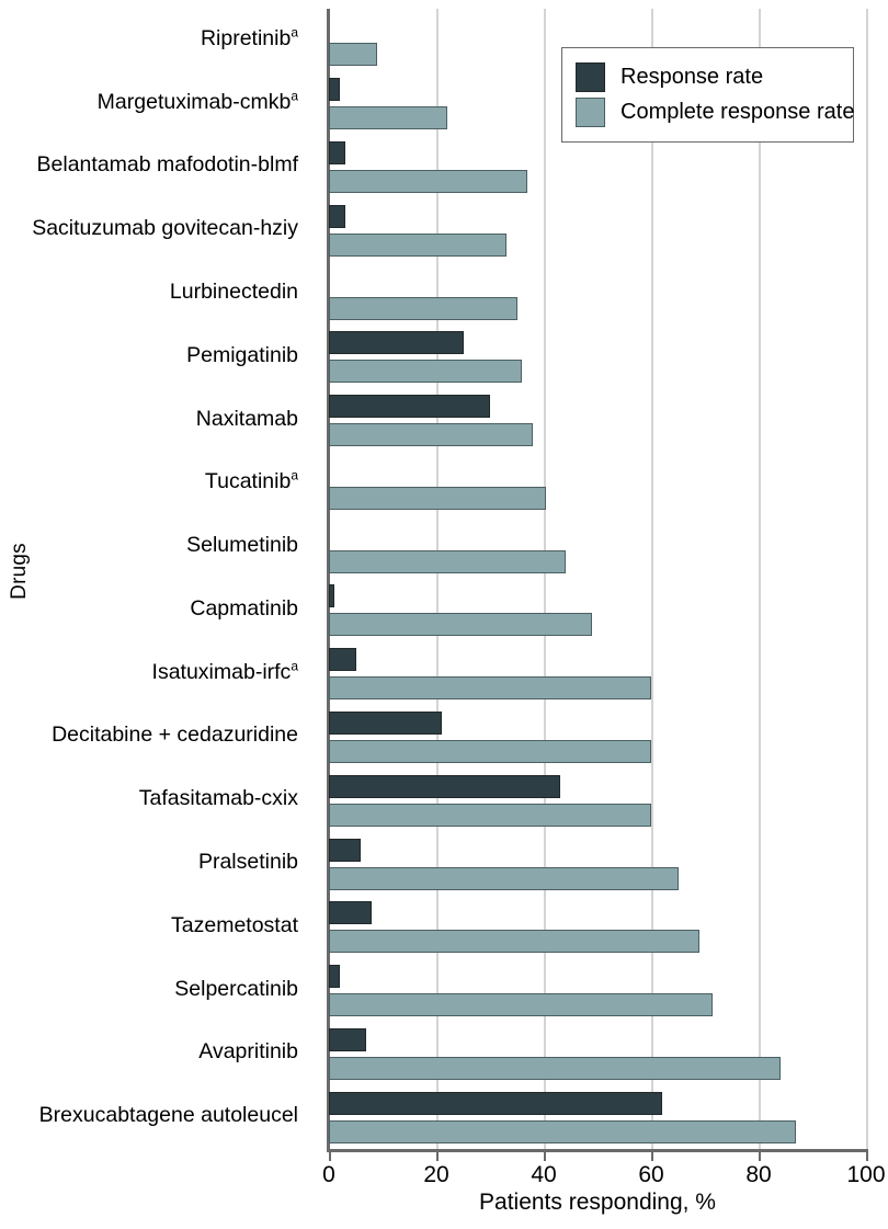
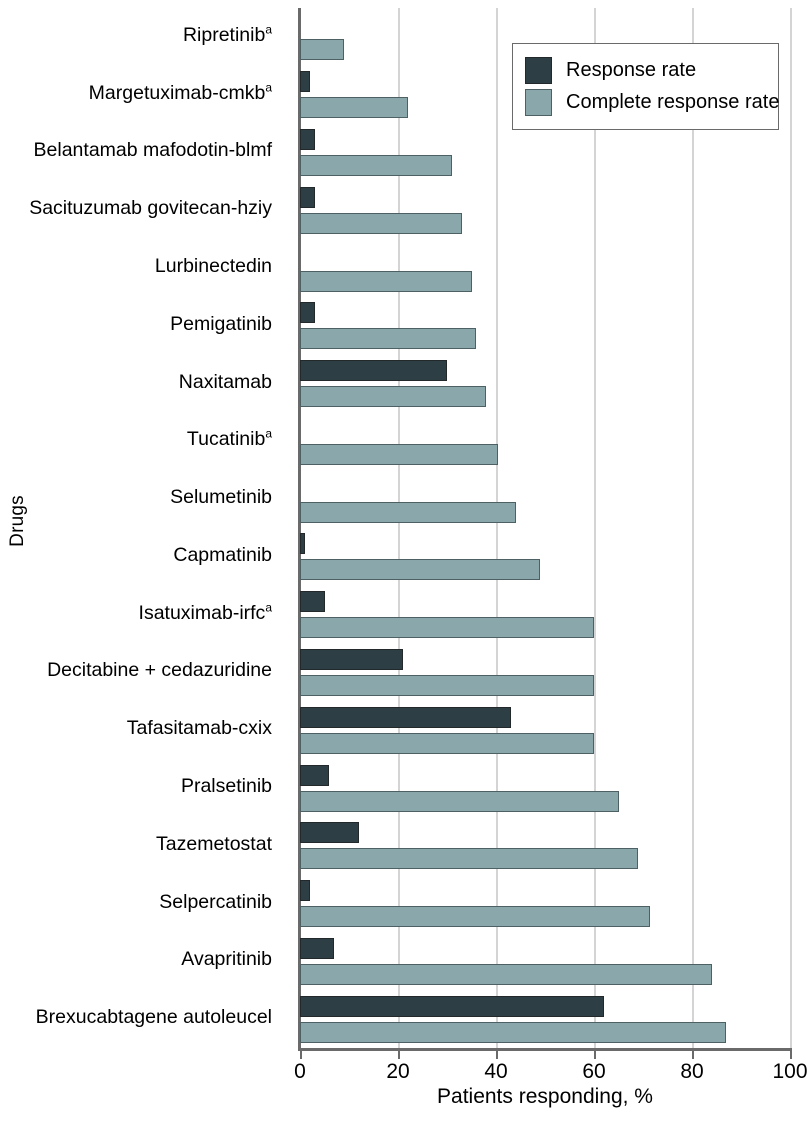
Complete response rate/Belantamab mafodotin-blmf: 37 -> 31
Response rate/Pemigatinib: 25 -> 3
Response rate/Tazemetostat: 8 -> 12
